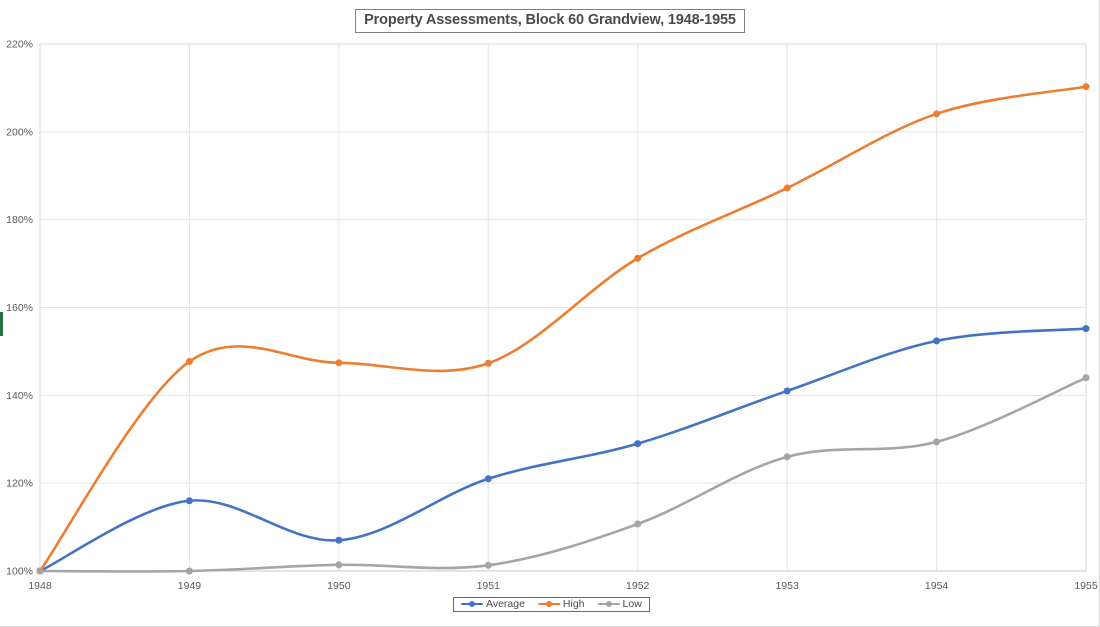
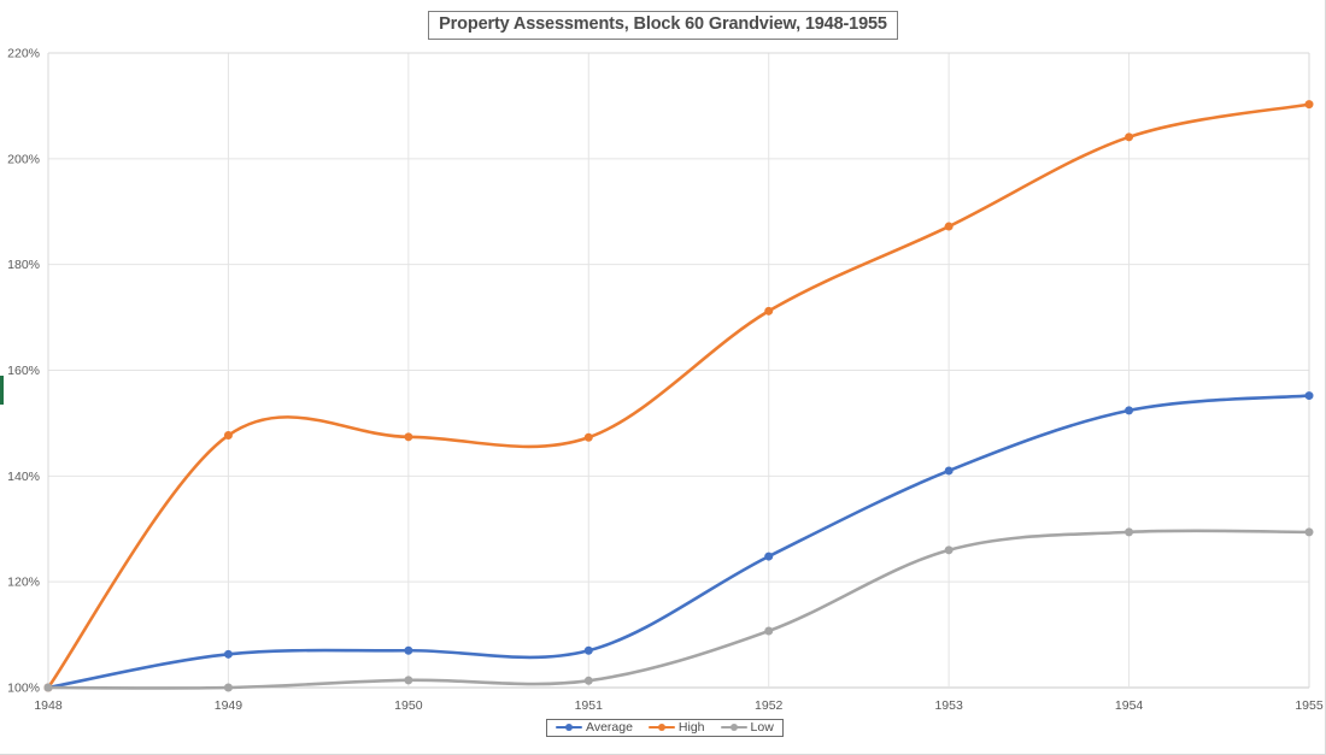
Average/1949: 116% -> 106%
Average/1951: 121% -> 107%
Average/1952: 129% -> 125%
Low/1955: 144% -> 129%
